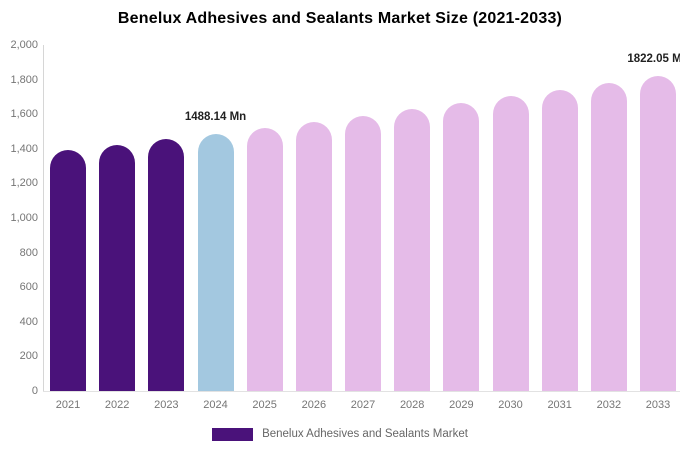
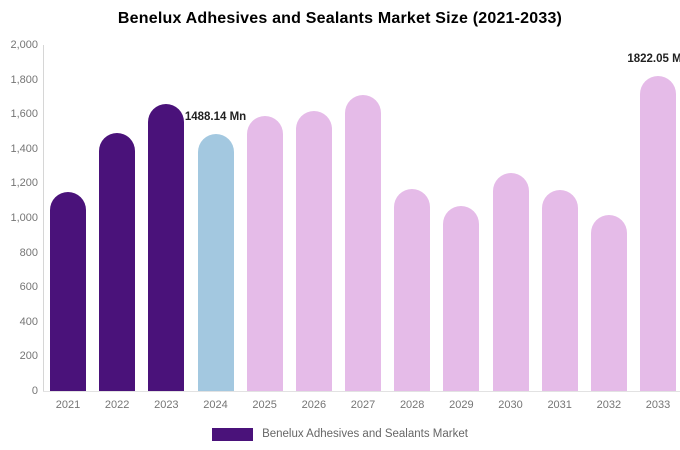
2021: 1390 -> 1150
2022: 1420 -> 1490
2023: 1460 -> 1660
2025: 1520 -> 1590
2026: 1560 -> 1620
2027: 1590 -> 1710
2028: 1630 -> 1170
2029: 1670 -> 1070
2030: 1700 -> 1260
2031: 1740 -> 1160
2032: 1780 -> 1020
